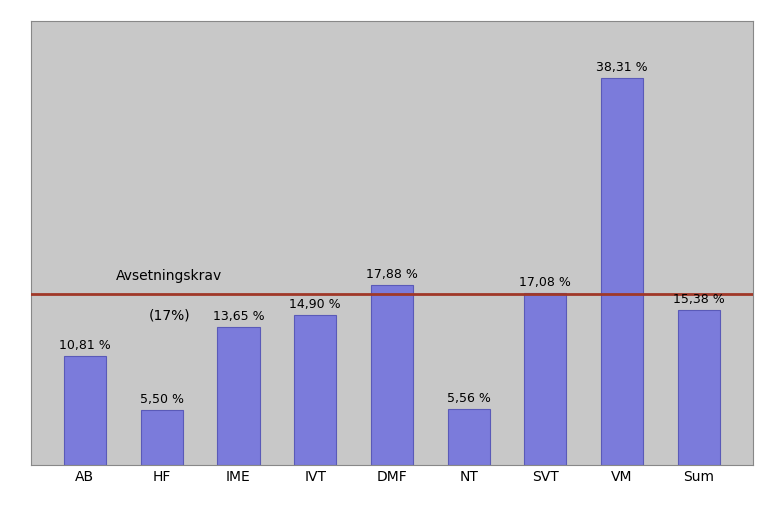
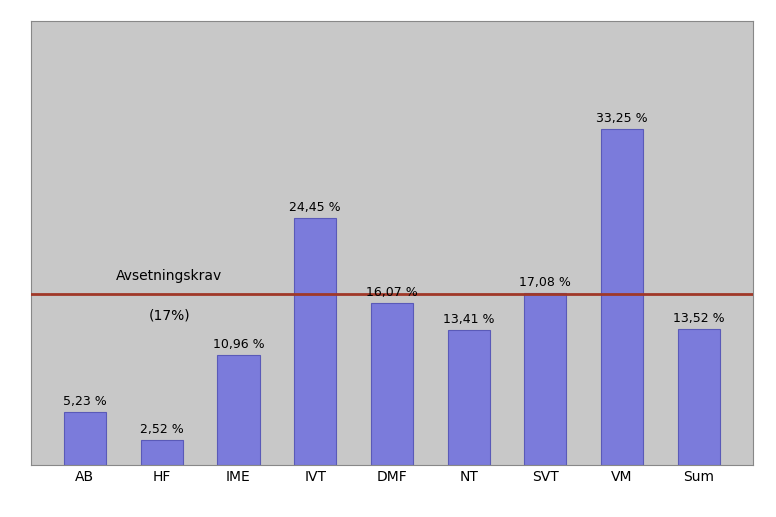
AB: 10,81 -> 5,23
HF: 5,50 -> 2,52
IME: 13,65 -> 10,96
IVT: 14,90 -> 24,45
DMF: 17,88 -> 16,07
NT: 5,56 -> 13,41
VM: 38,31 -> 33,25
Sum: 15,38 -> 13,52
